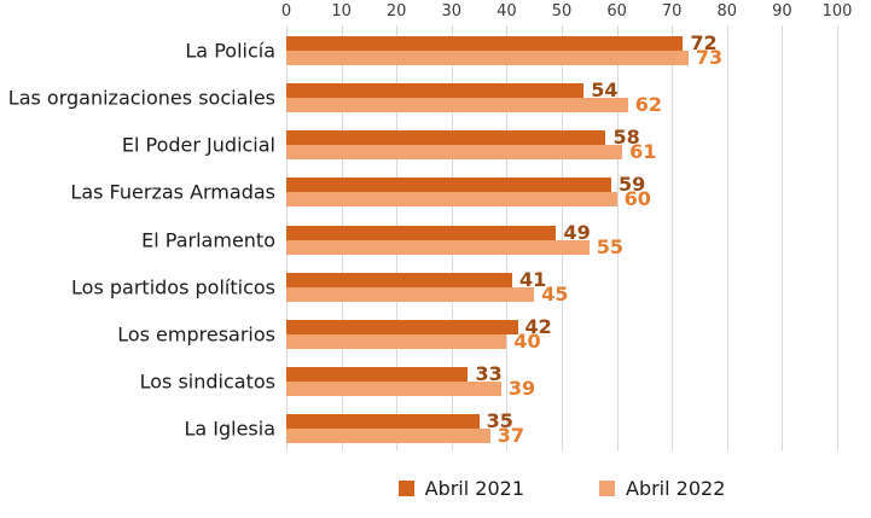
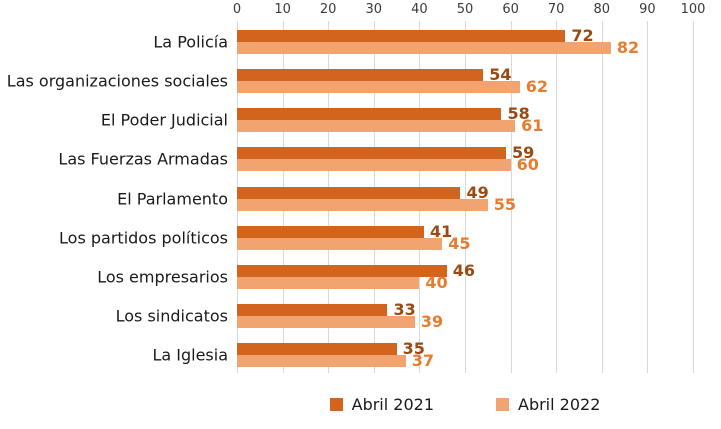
Abril 2022/La Policía: 73 -> 82
Abril 2021/Los empresarios: 42 -> 46
